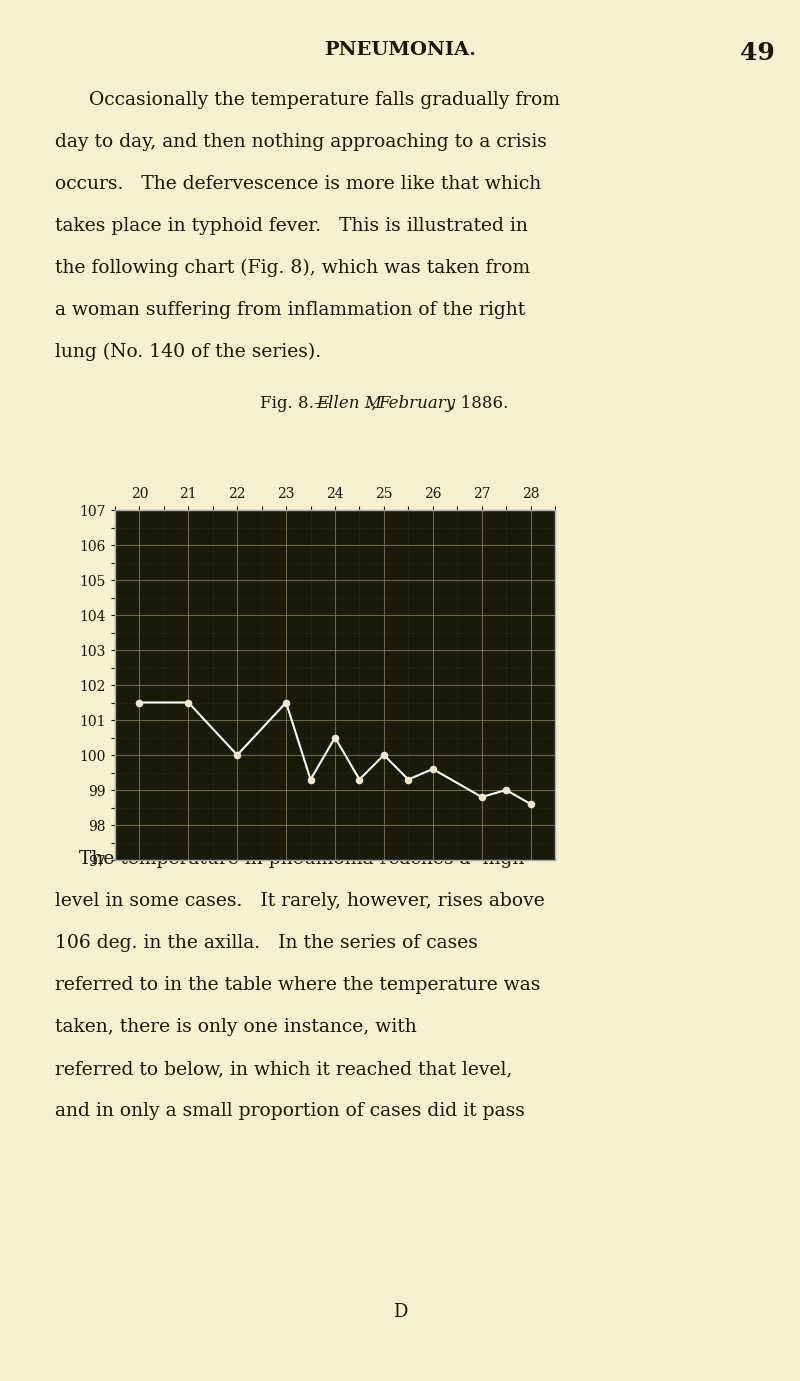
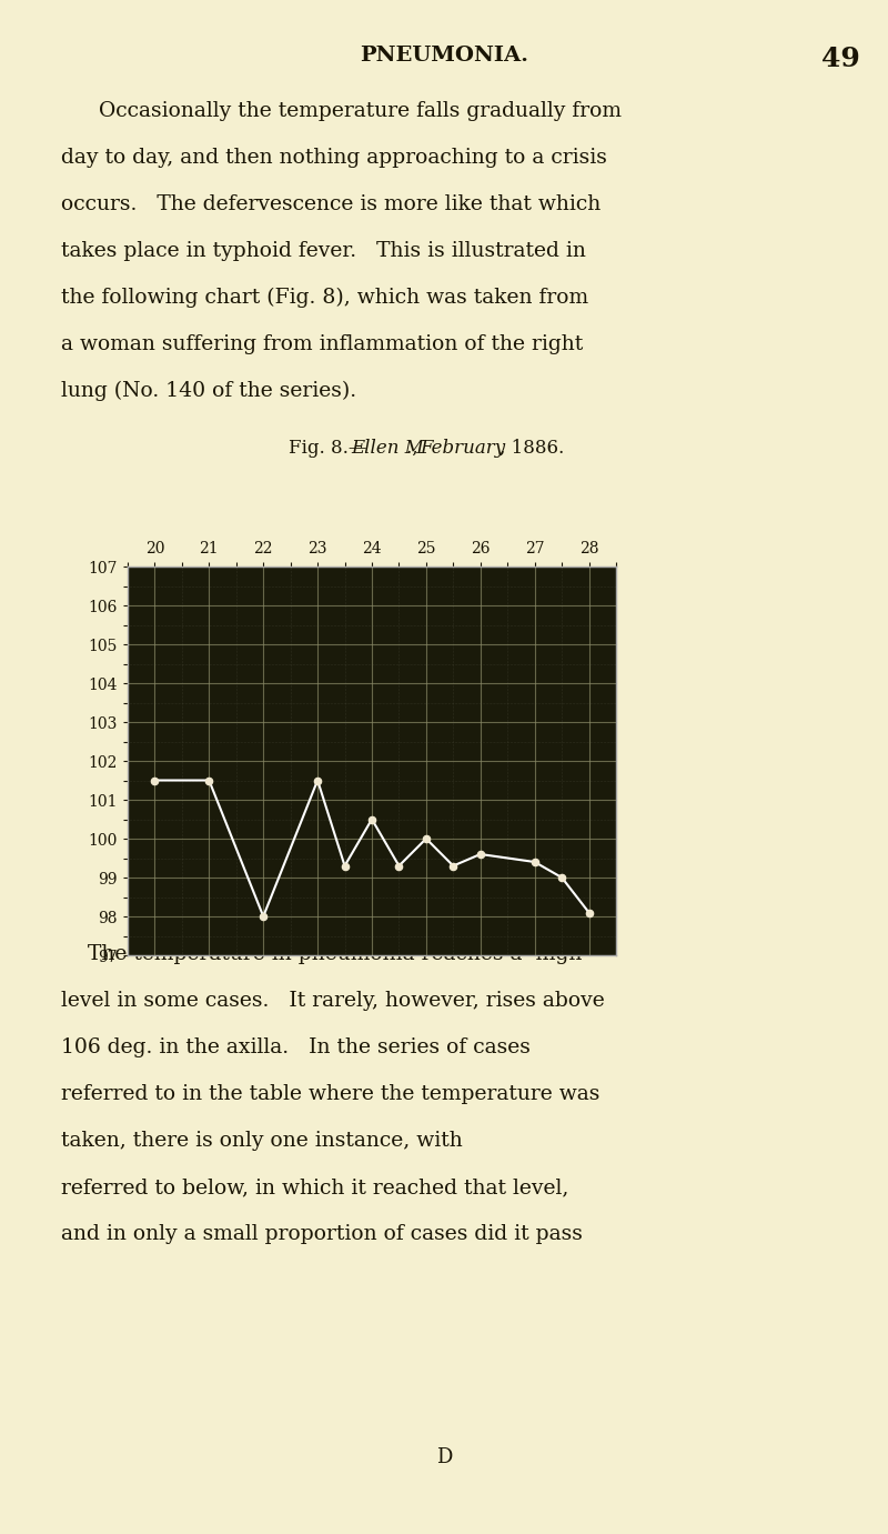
22: 100.0 -> 98.0
27: 98.8 -> 99.4
28: 98.6 -> 98.1
